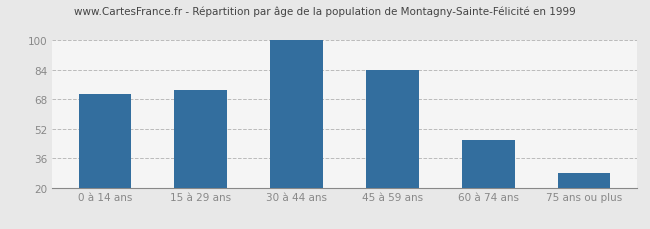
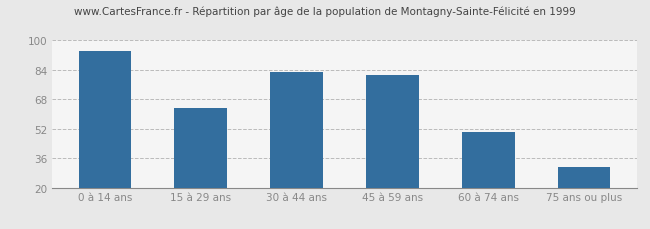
0 à 14 ans: 71 -> 94
15 à 29 ans: 73 -> 63
30 à 44 ans: 100 -> 83
45 à 59 ans: 84 -> 81
60 à 74 ans: 46 -> 50
75 ans ou plus: 28 -> 31
